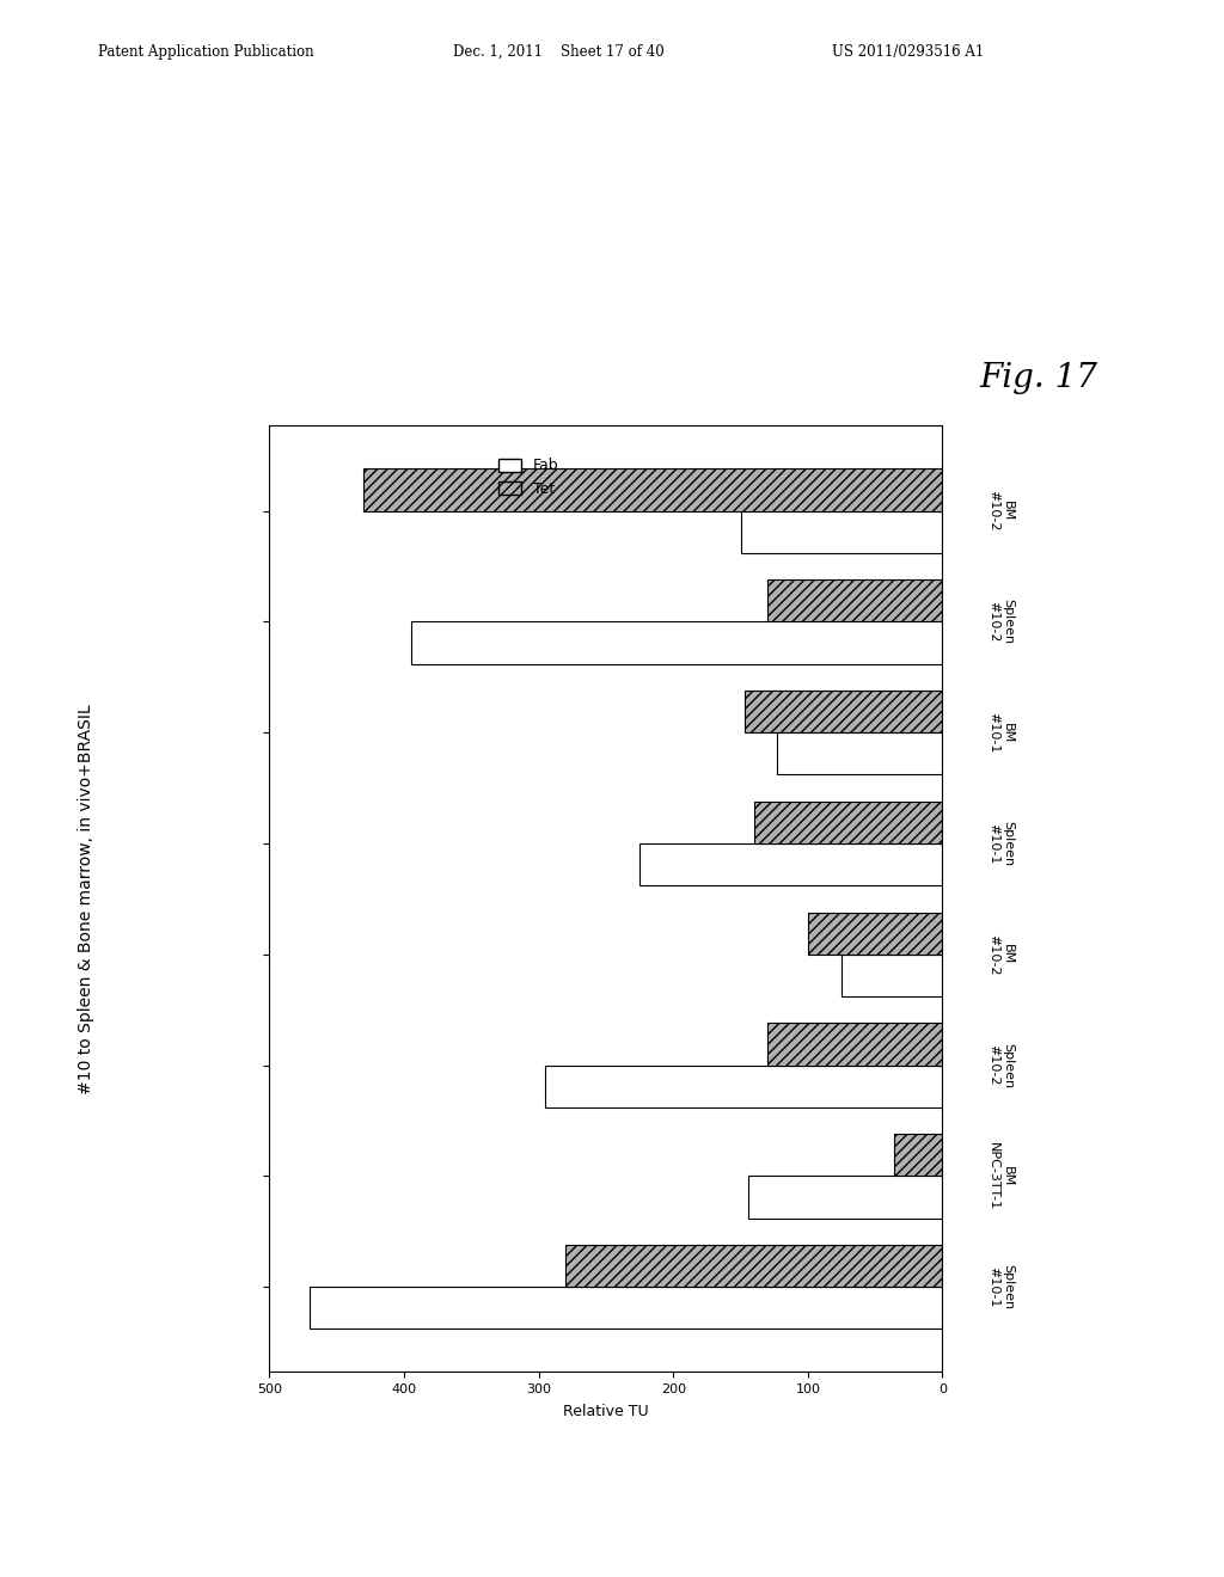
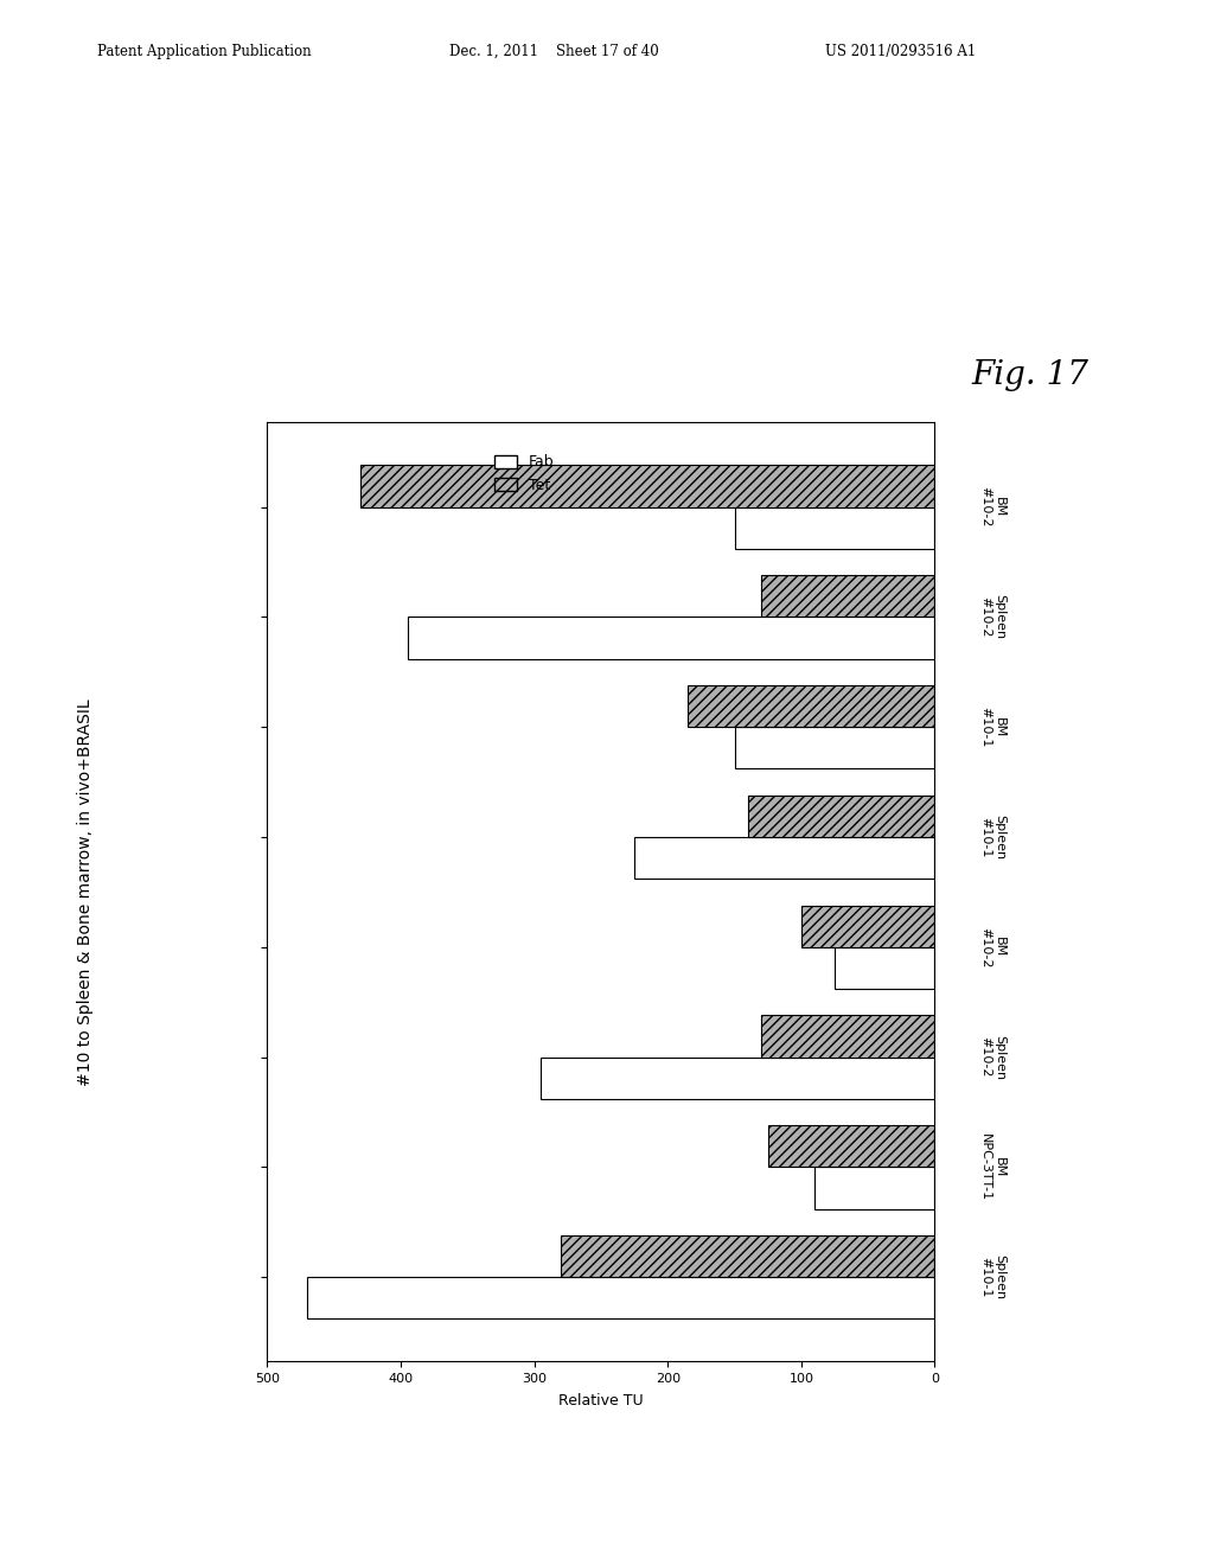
Tet/BM #10-1: 147 -> 185
Fab/BM #10-1: 123 -> 150
Tet/BM NPC-3TT-1: 36 -> 125
Fab/BM NPC-3TT-1: 144 -> 90
